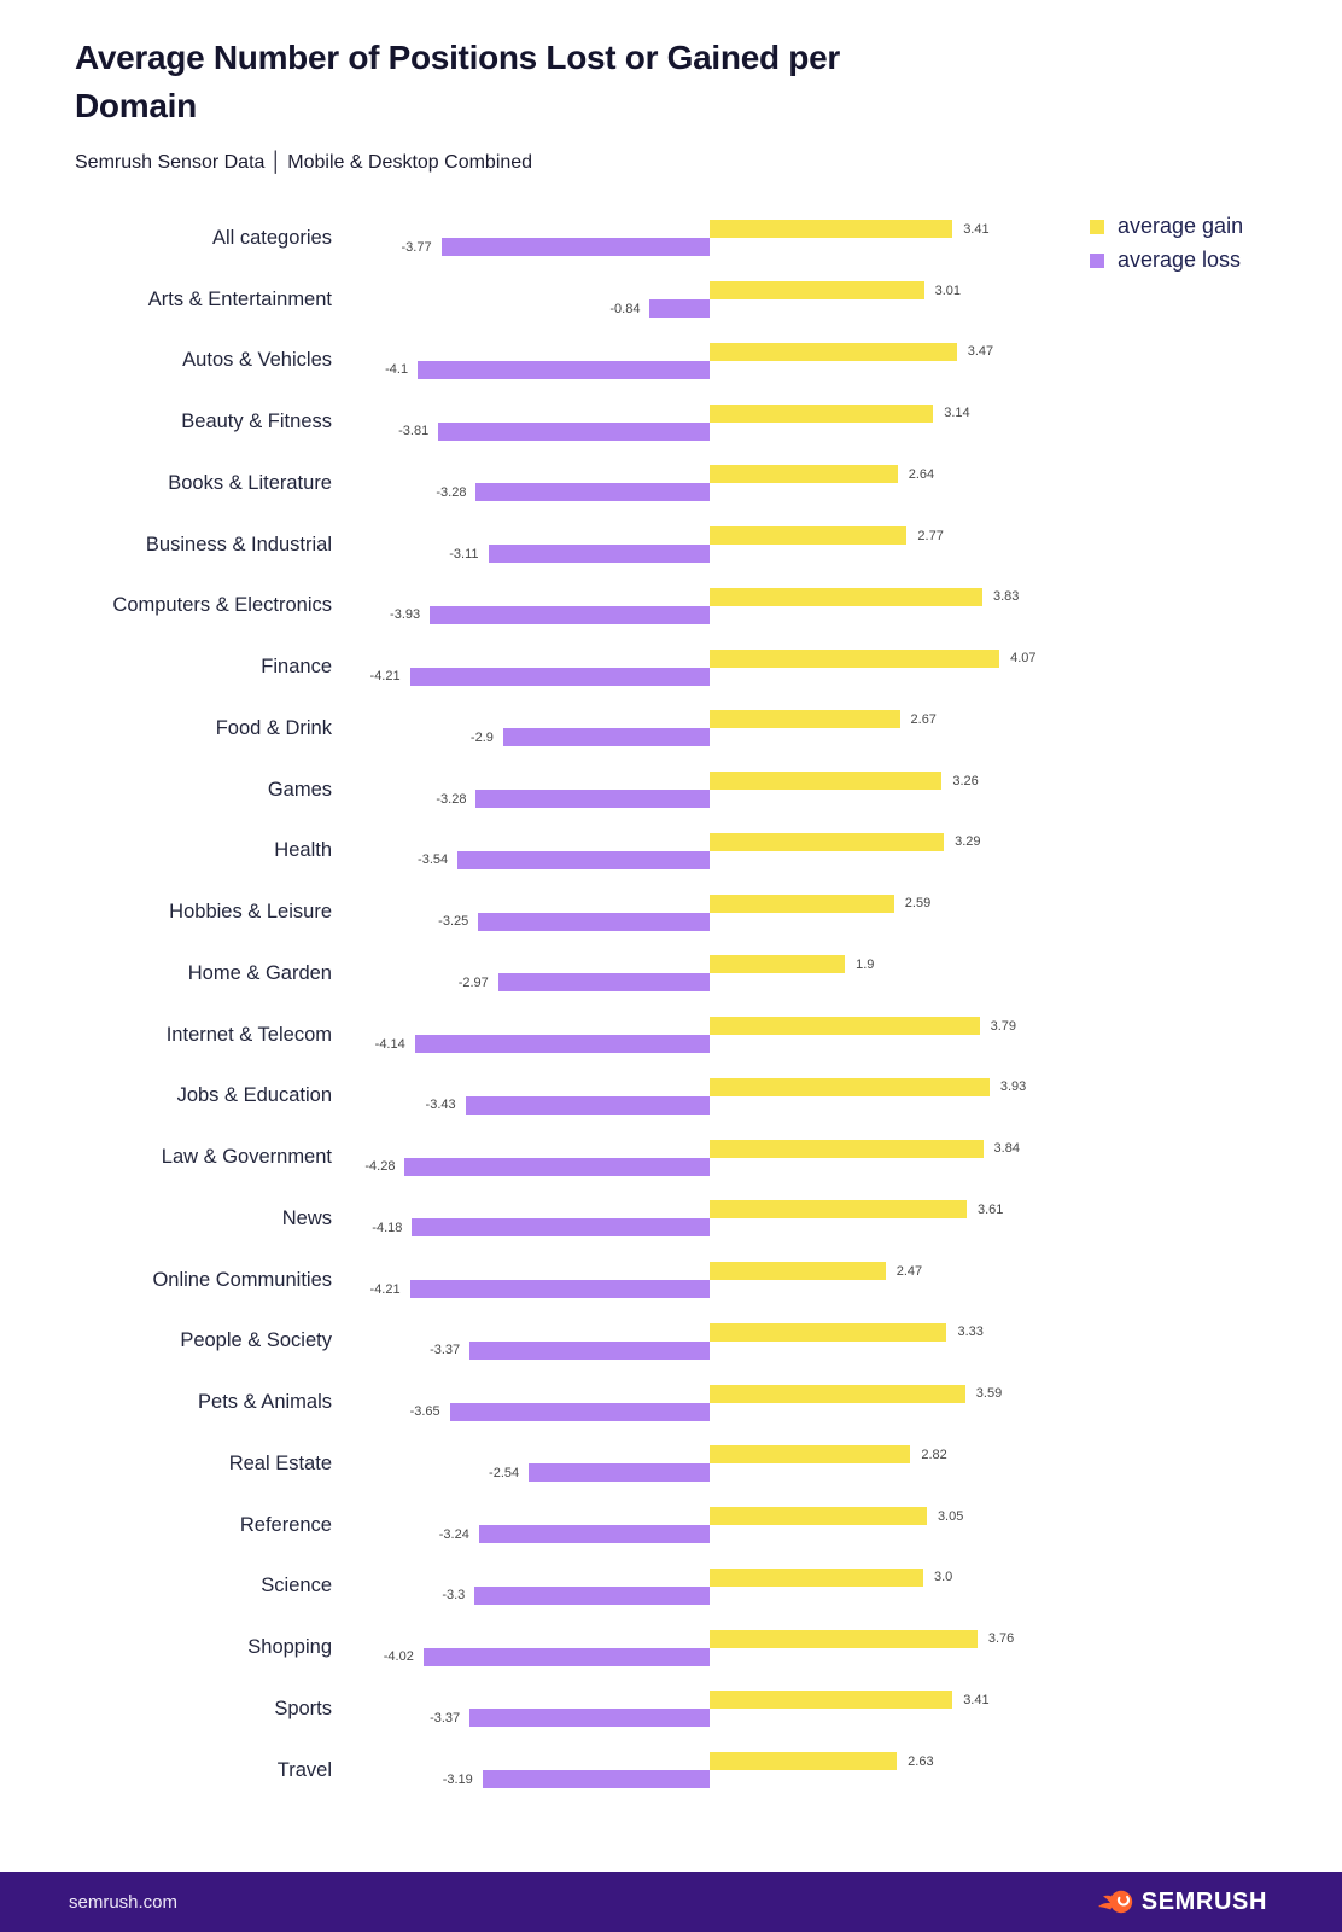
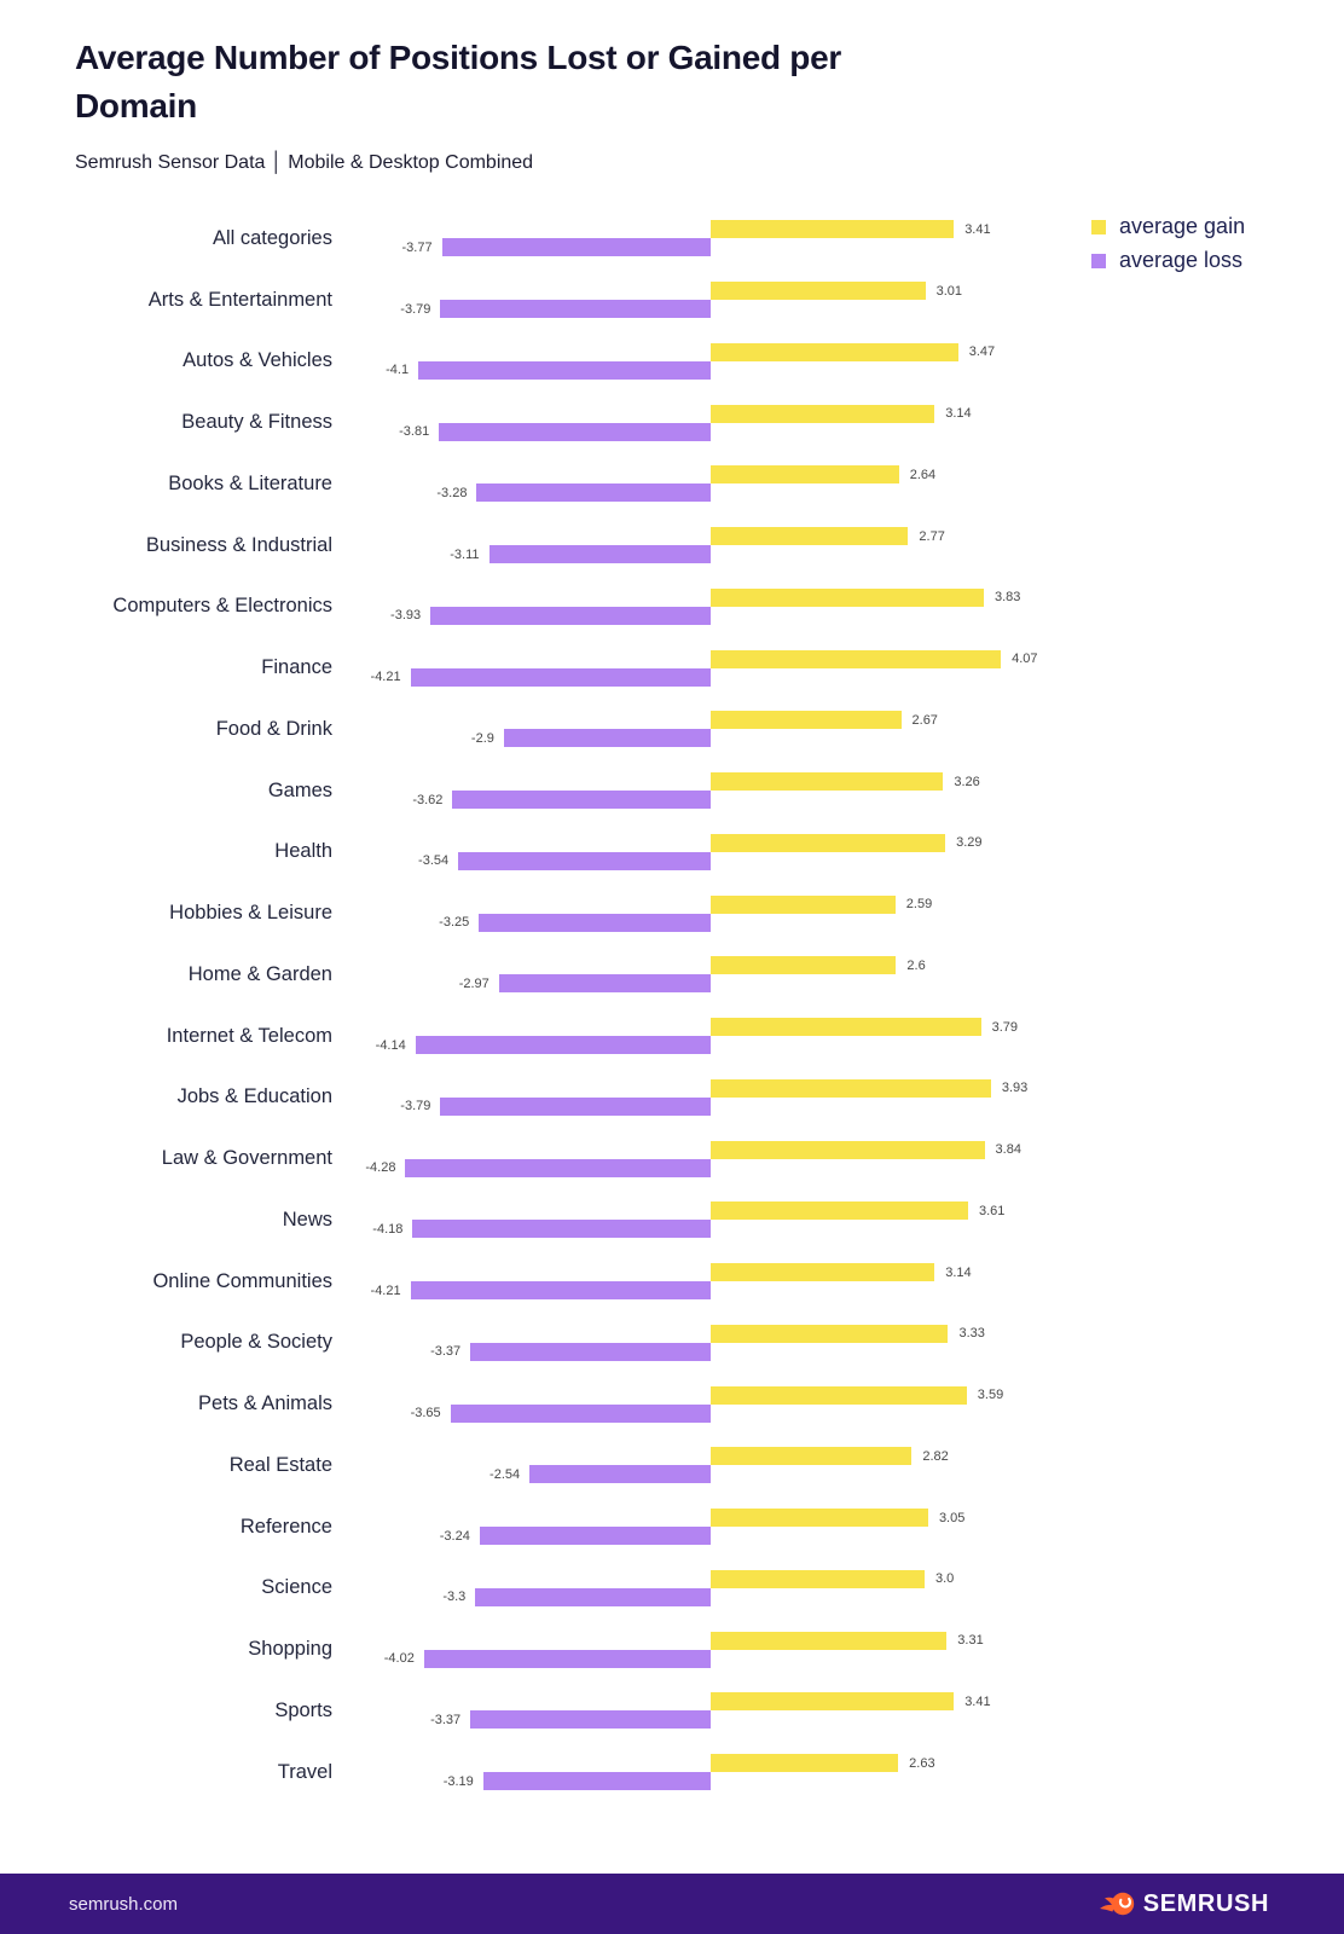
average loss/Arts & Entertainment: -0.84 -> -3.79
average loss/Games: -3.28 -> -3.62
average gain/Home & Garden: 1.9 -> 2.6
average loss/Jobs & Education: -3.43 -> -3.79
average gain/Online Communities: 2.47 -> 3.14
average gain/Shopping: 3.76 -> 3.31
